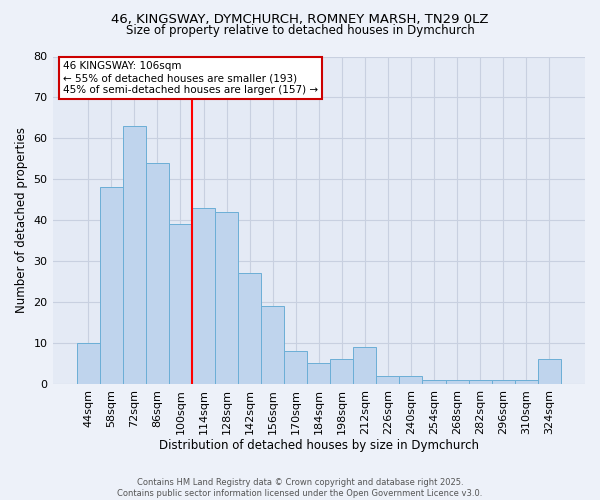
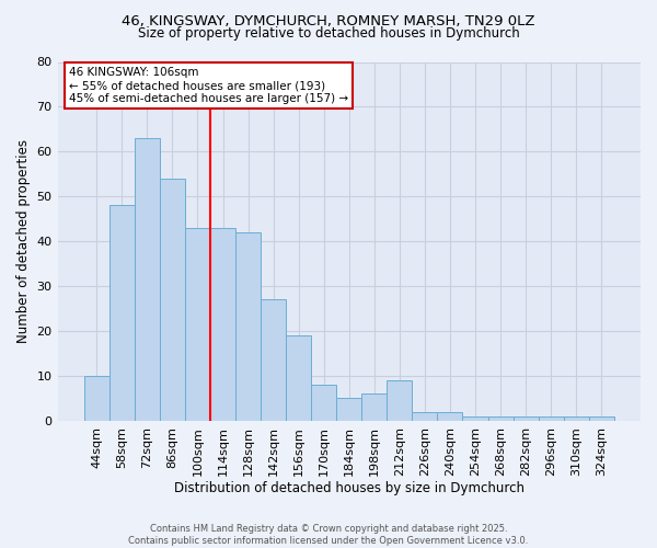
100sqm: 39 -> 43
324sqm: 6 -> 1
